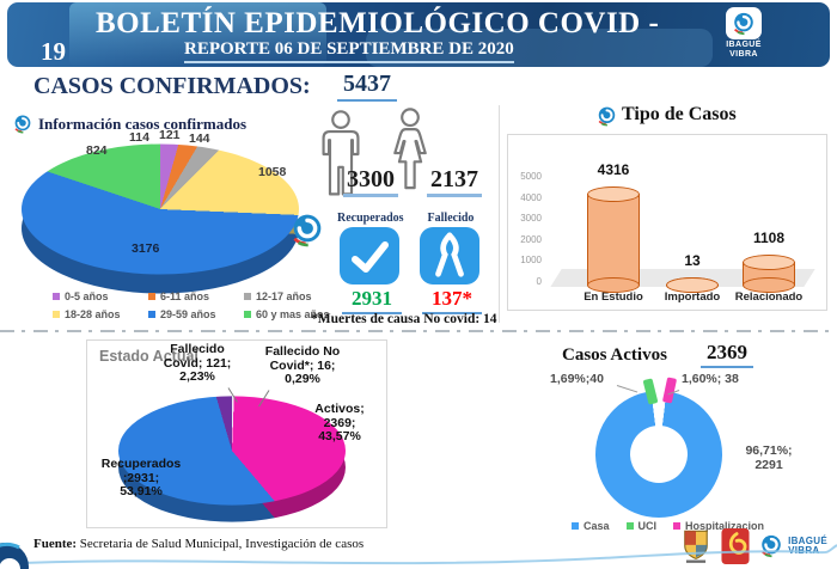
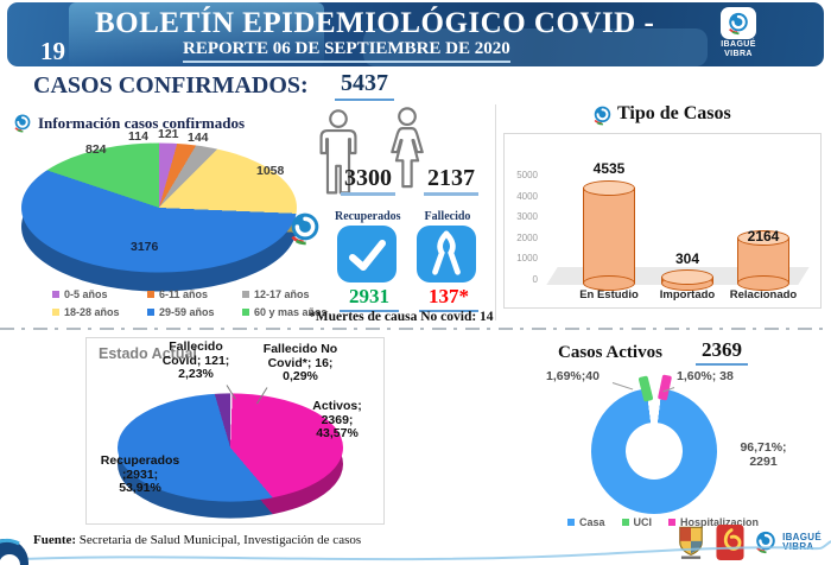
Tipo de Casos/En Estudio: 4316 -> 4535
Tipo de Casos/Importado: 13 -> 304
Tipo de Casos/Relacionado: 1108 -> 2164
